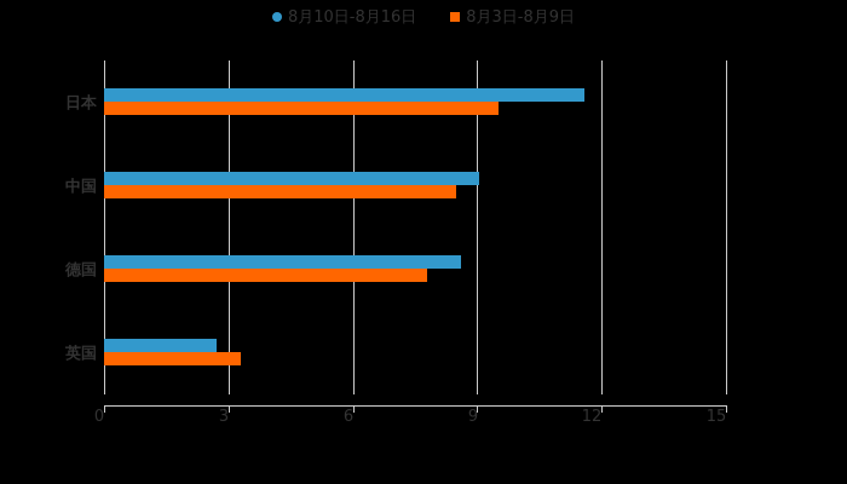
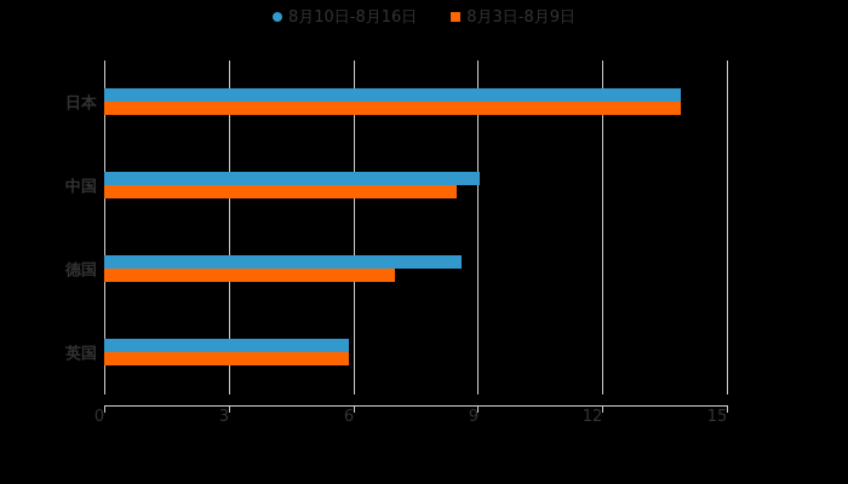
8月10日-8月16日/日本: 11.6 -> 13.9
8月3日-8月9日/日本: 9.5 -> 13.9
8月3日-8月9日/德国: 7.8 -> 7.0
8月10日-8月16日/英国: 2.7 -> 5.9
8月3日-8月9日/英国: 3.3 -> 5.9
